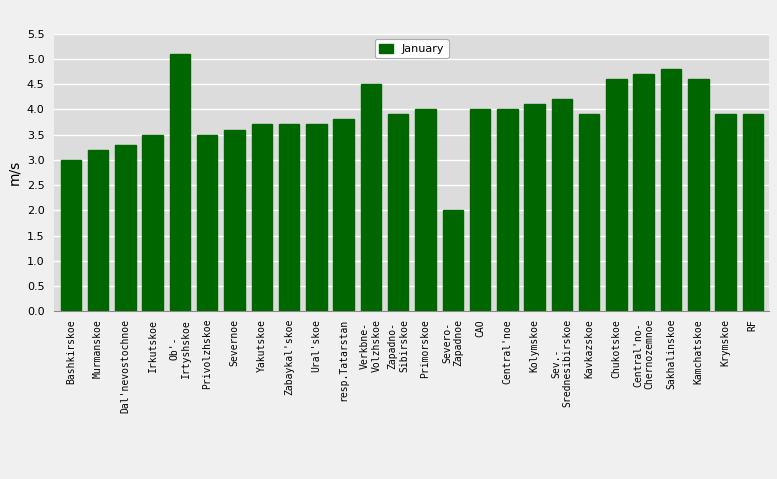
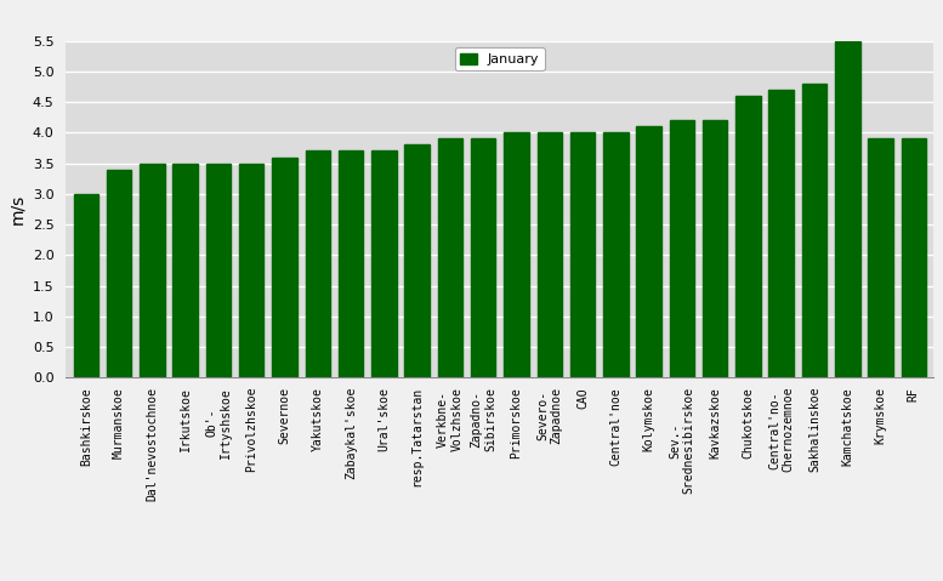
Murmanskoe: 3.2 -> 3.4
Dal'nevostochnoe: 3.3 -> 3.5
Ob'- Irtyshskoe: 5.1 -> 3.5
Verkbne- Volzhskoe: 4.5 -> 3.9
Severo- Zapadnoe: 2.0 -> 4.0
Kavkazskoe: 3.9 -> 4.2
Kamchatskoe: 4.6 -> 5.5
